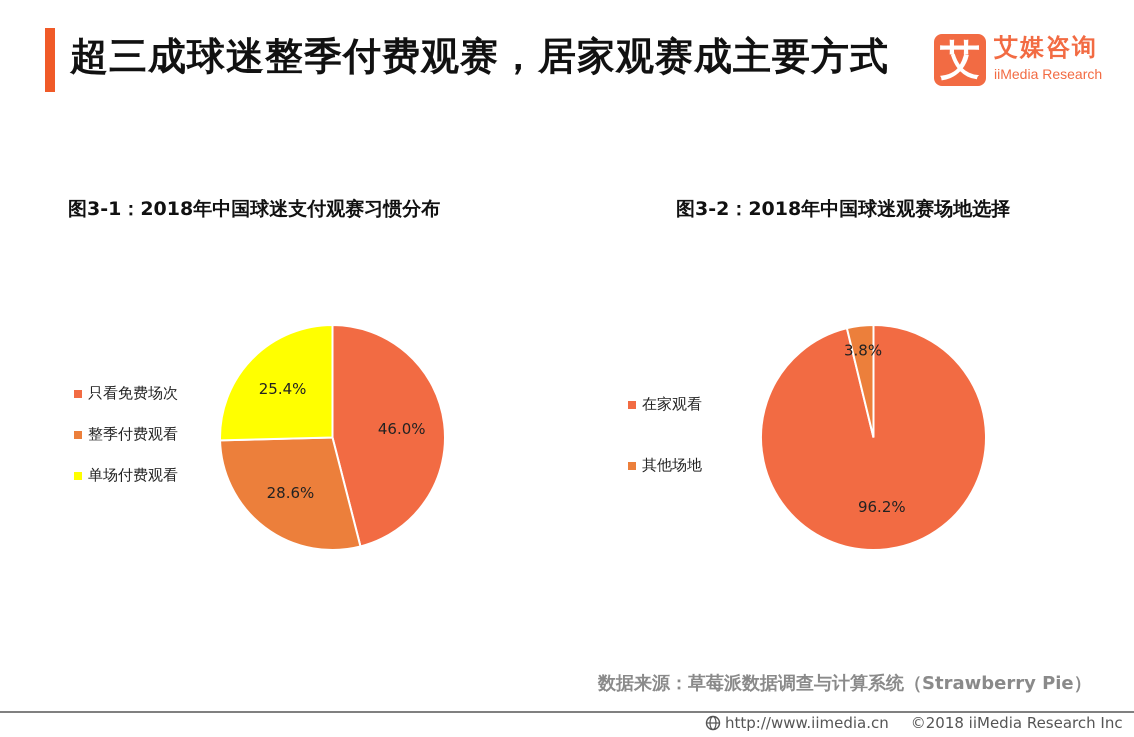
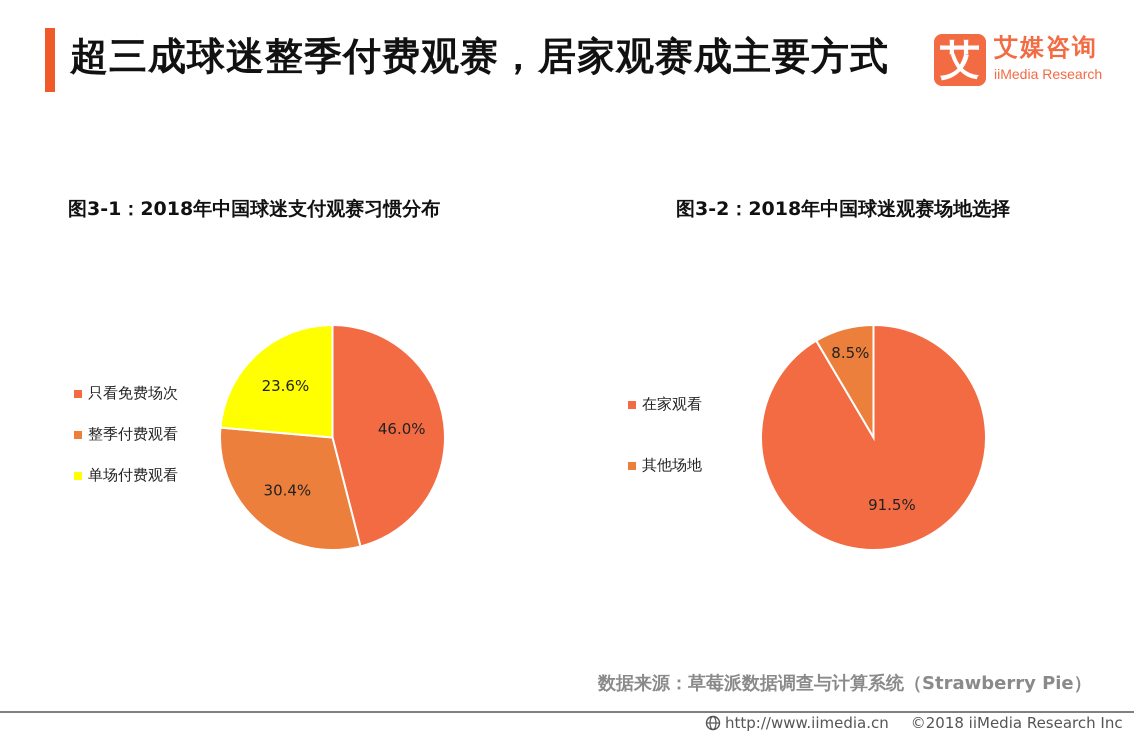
图3-1：2018年中国球迷支付观赛习惯分布/整季付费观看: 28.6% -> 30.4%
图3-1：2018年中国球迷支付观赛习惯分布/单场付费观看: 25.4% -> 23.6%
图3-2：2018年中国球迷观赛场地选择/在家观看: 96.2% -> 91.5%
图3-2：2018年中国球迷观赛场地选择/其他场地: 3.8% -> 8.5%
